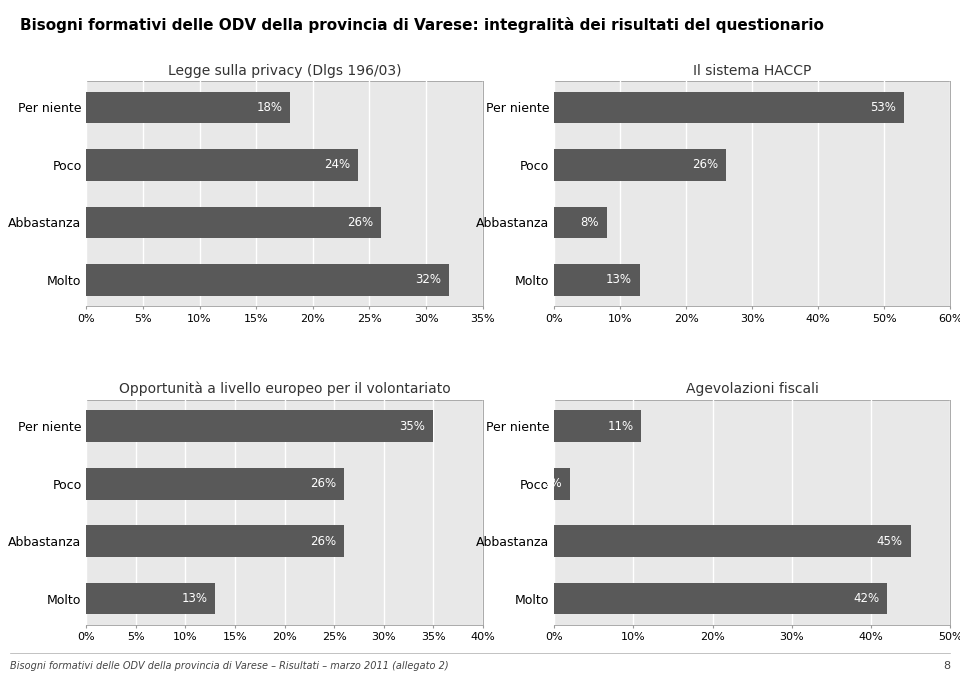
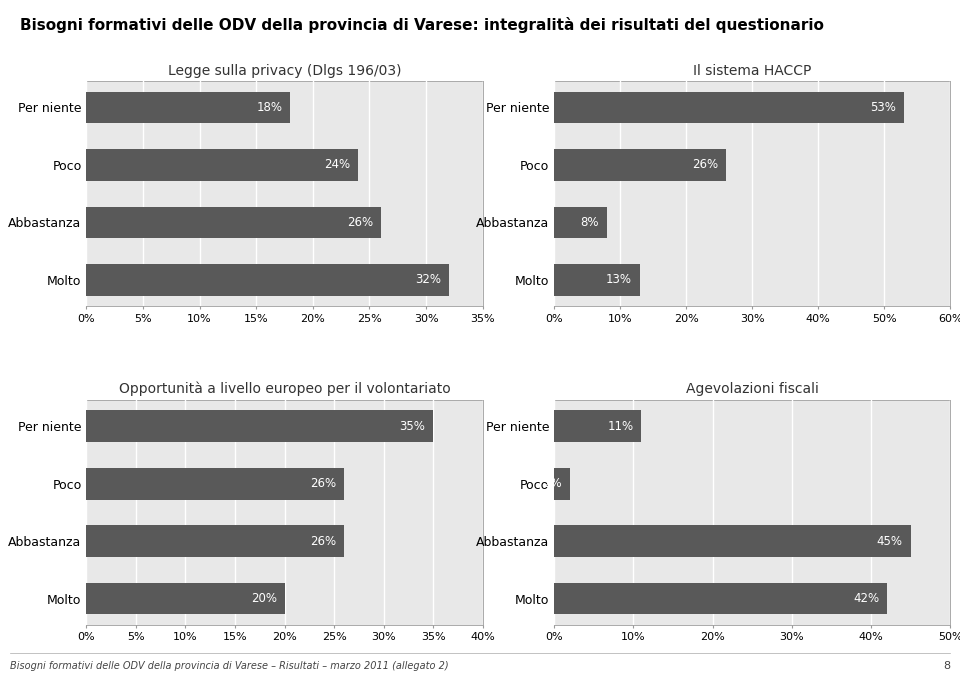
Opportunità a livello europeo per il volontariato/Molto: 13% -> 20%
